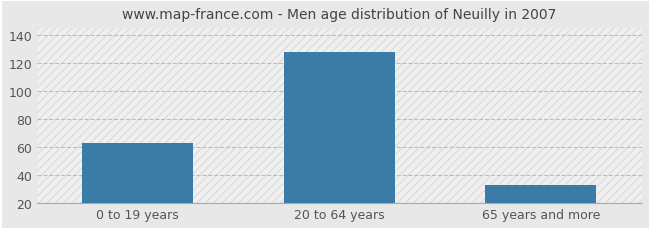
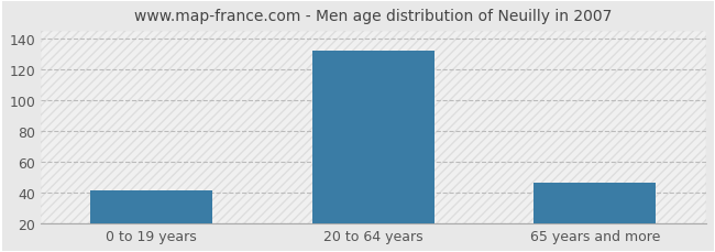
0 to 19 years: 63 -> 41
20 to 64 years: 128 -> 132
65 years and more: 33 -> 46
